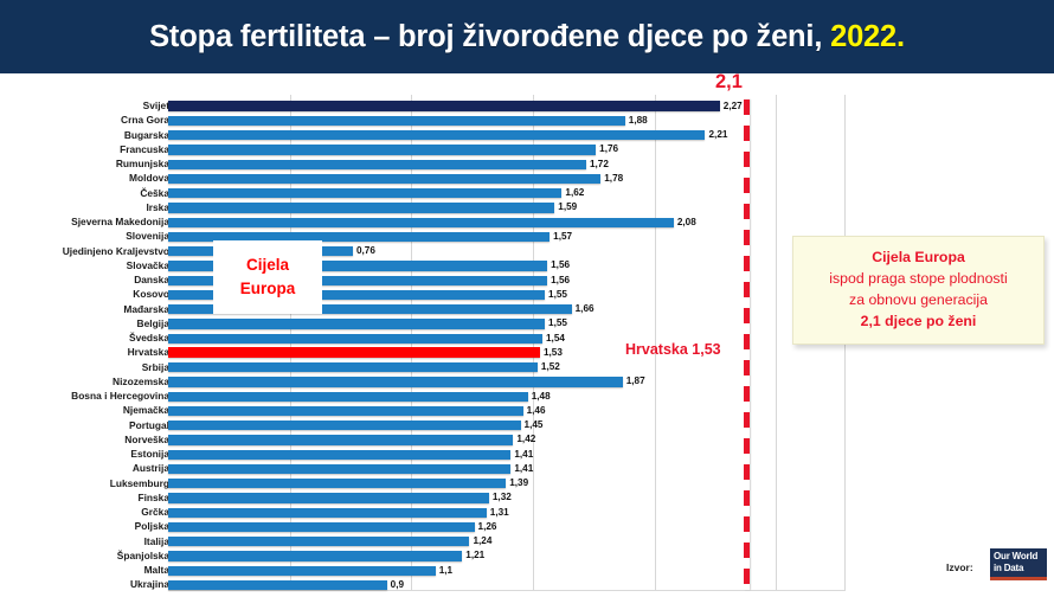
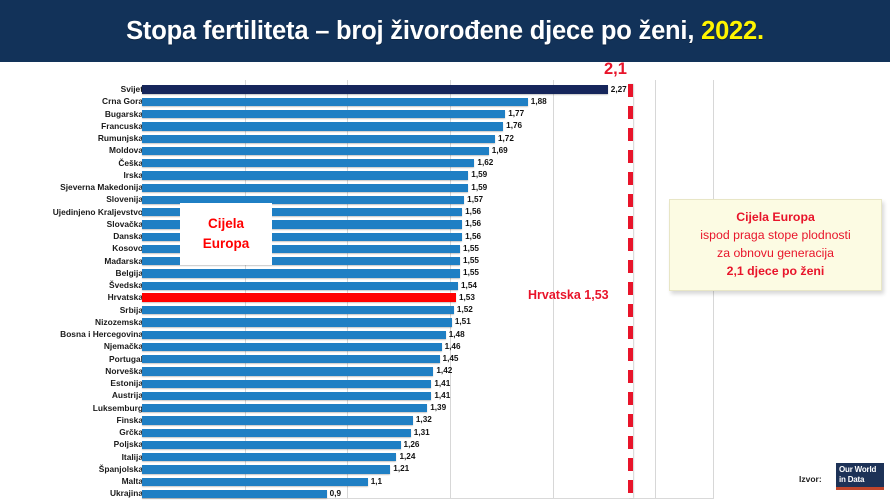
Bugarska: 2,21 -> 1,77
Moldova: 1,78 -> 1,69
Sjeverna Makedonija: 2,08 -> 1,59
Ujedinjeno Kraljevstvo: 0,76 -> 1,56
Mađarska: 1,66 -> 1,55
Nizozemska: 1,87 -> 1,51
